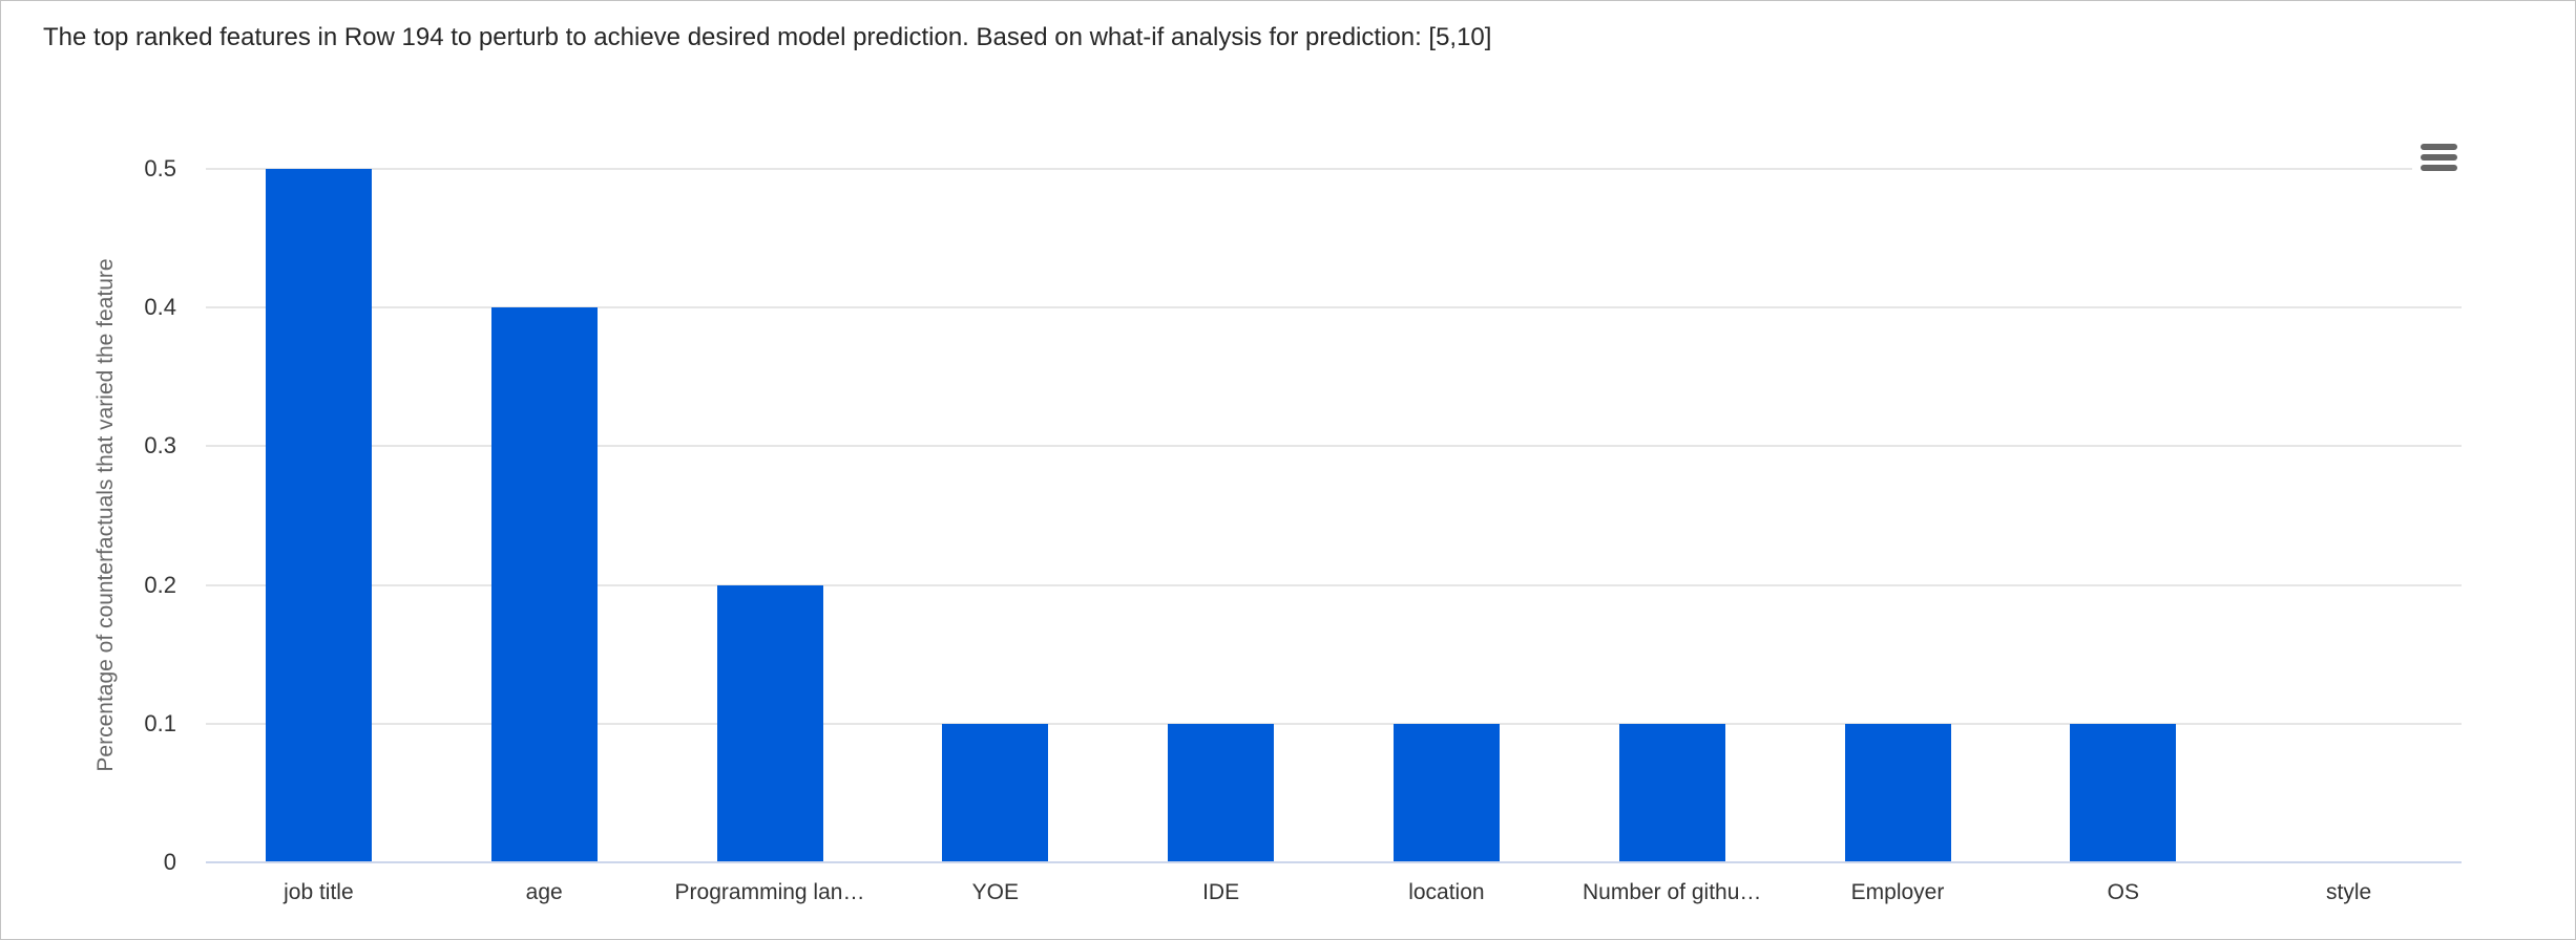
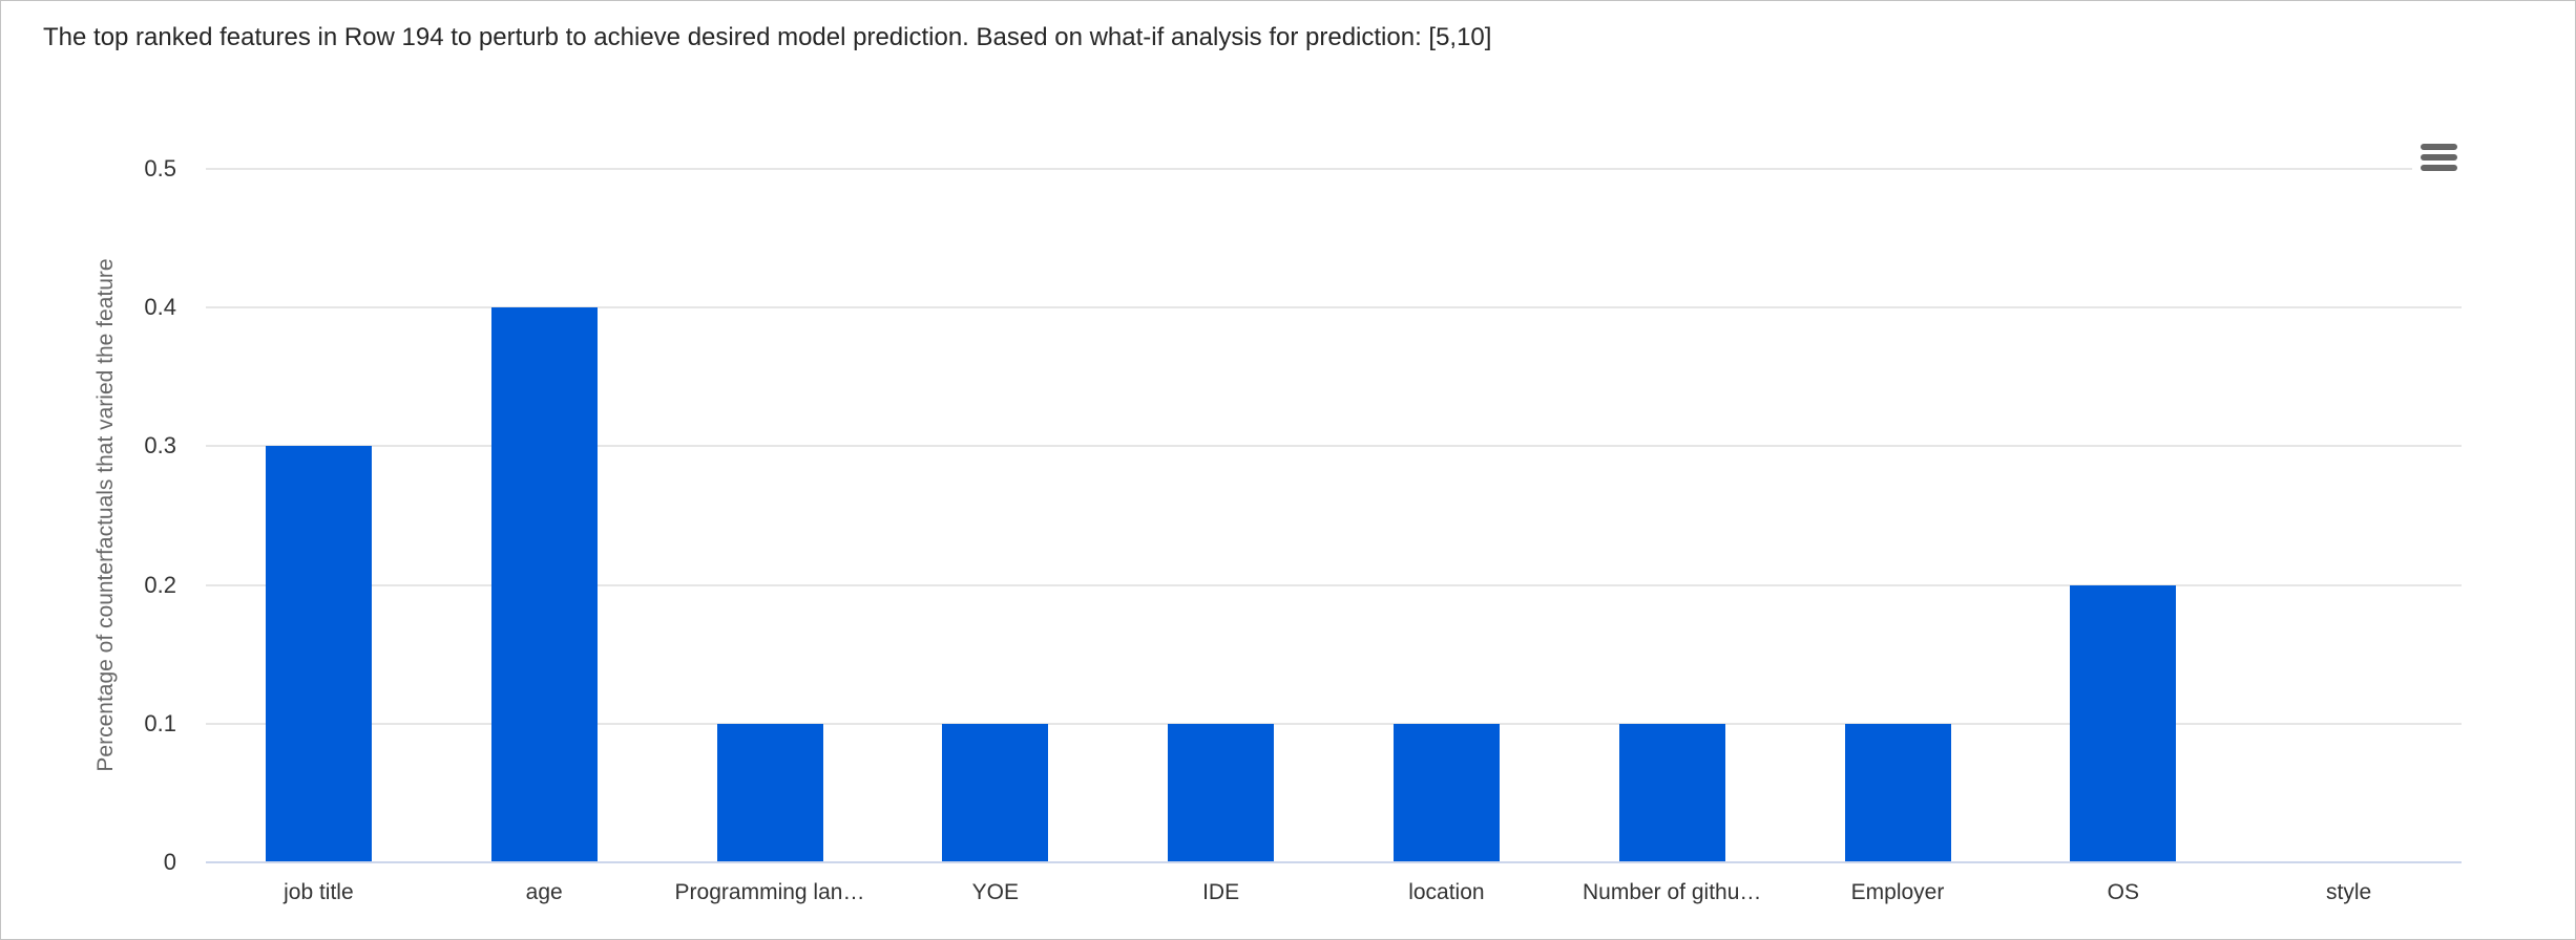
job title: 0.5 -> 0.3
Programming lan…: 0.2 -> 0.1
OS: 0.1 -> 0.2
